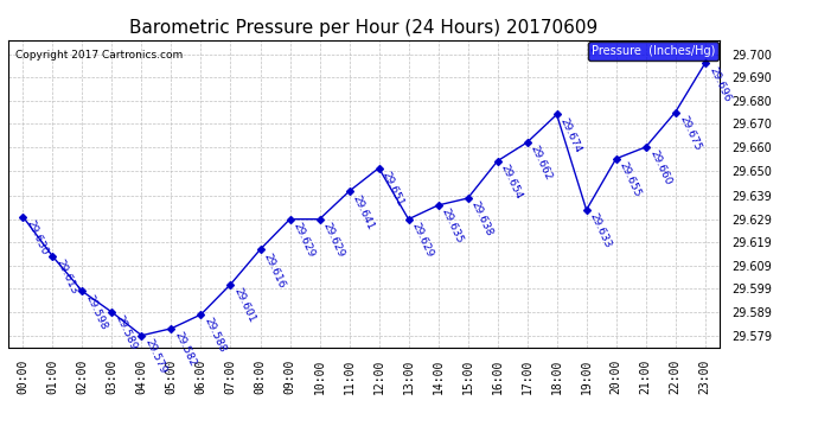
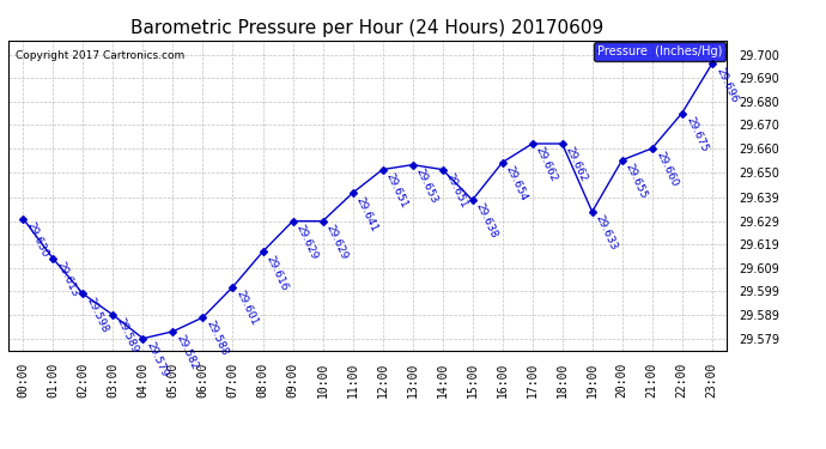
13:00: 29.629 -> 29.653
14:00: 29.635 -> 29.651
18:00: 29.674 -> 29.662
